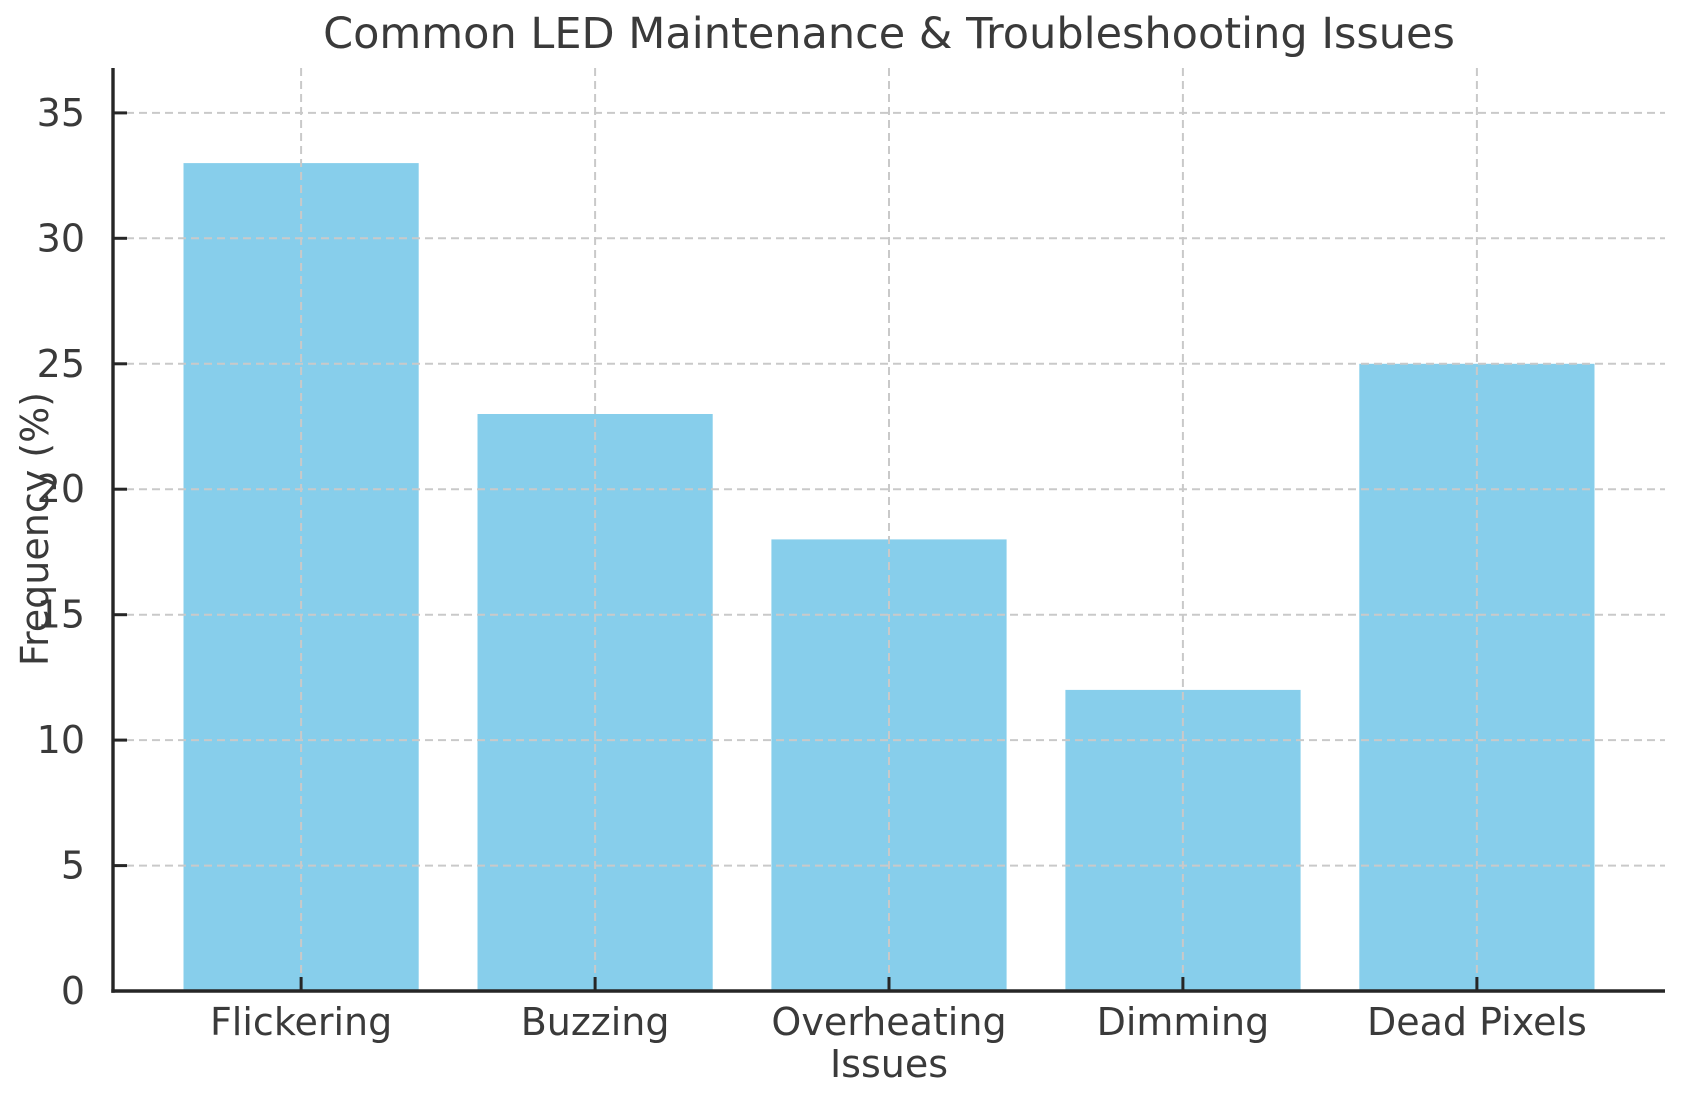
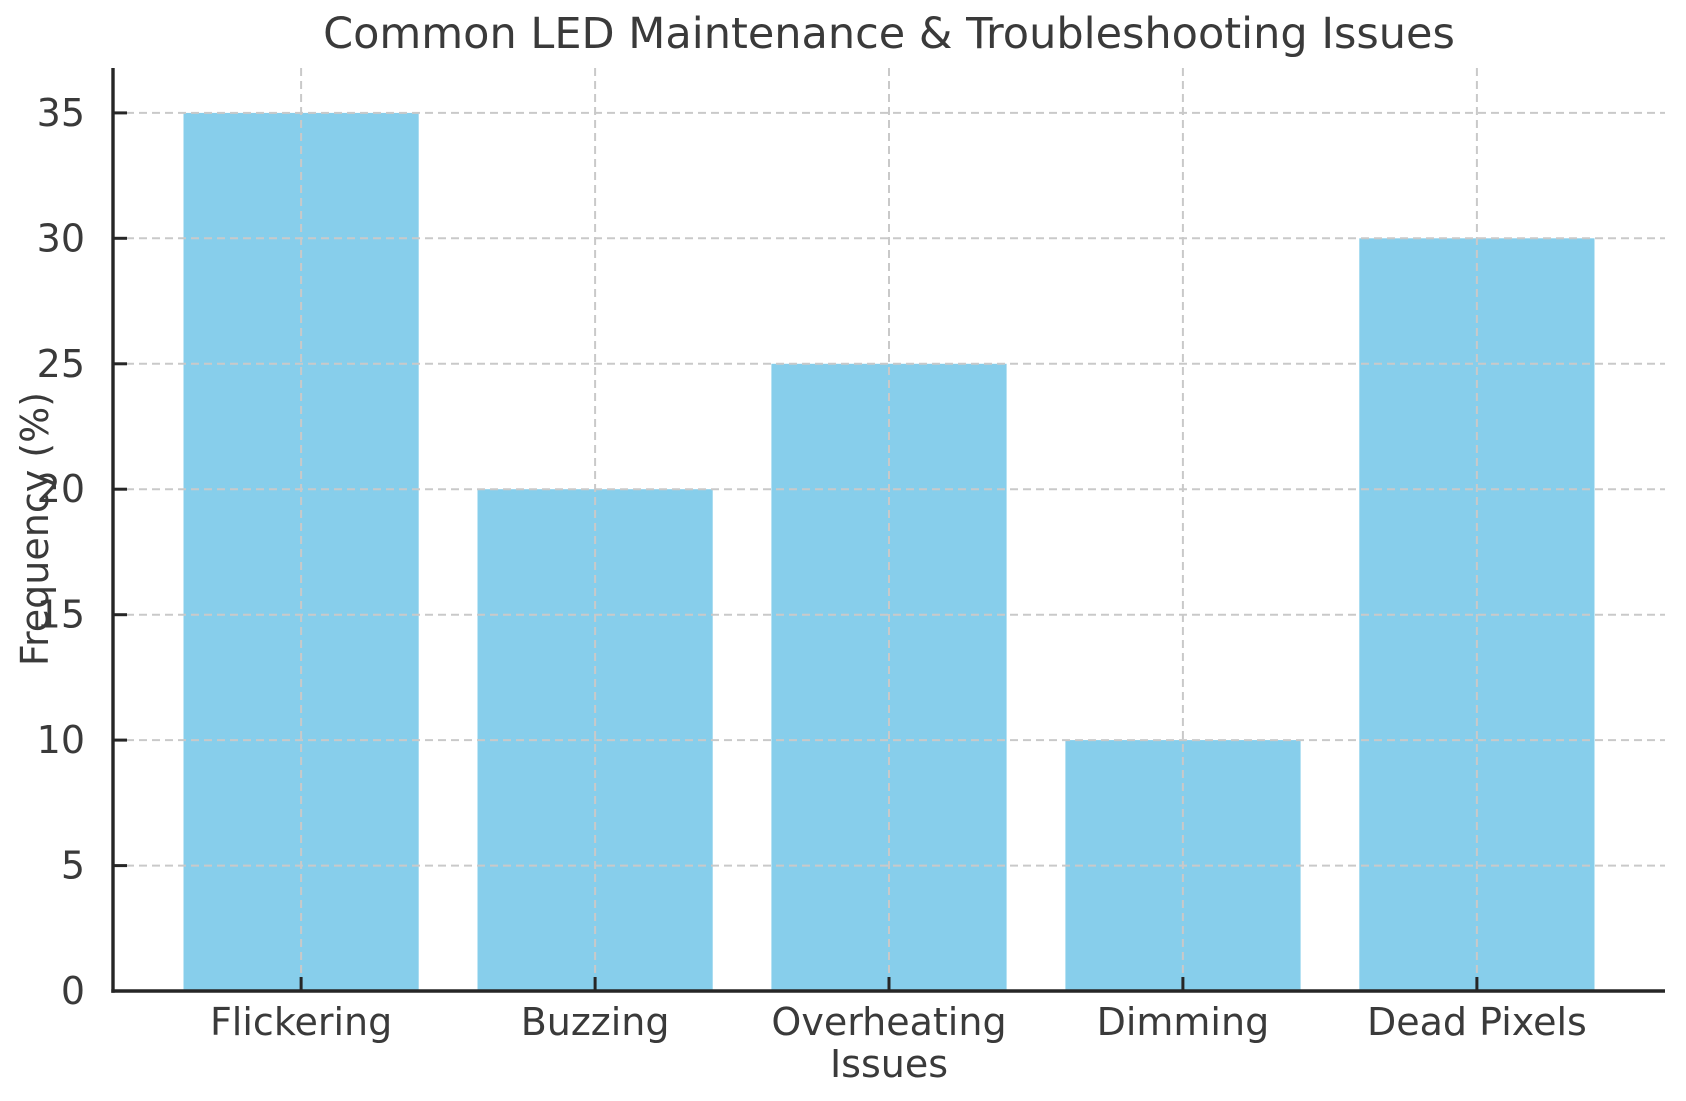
Flickering: 33 -> 35
Buzzing: 23 -> 20
Overheating: 18 -> 25
Dimming: 12 -> 10
Dead Pixels: 25 -> 30
